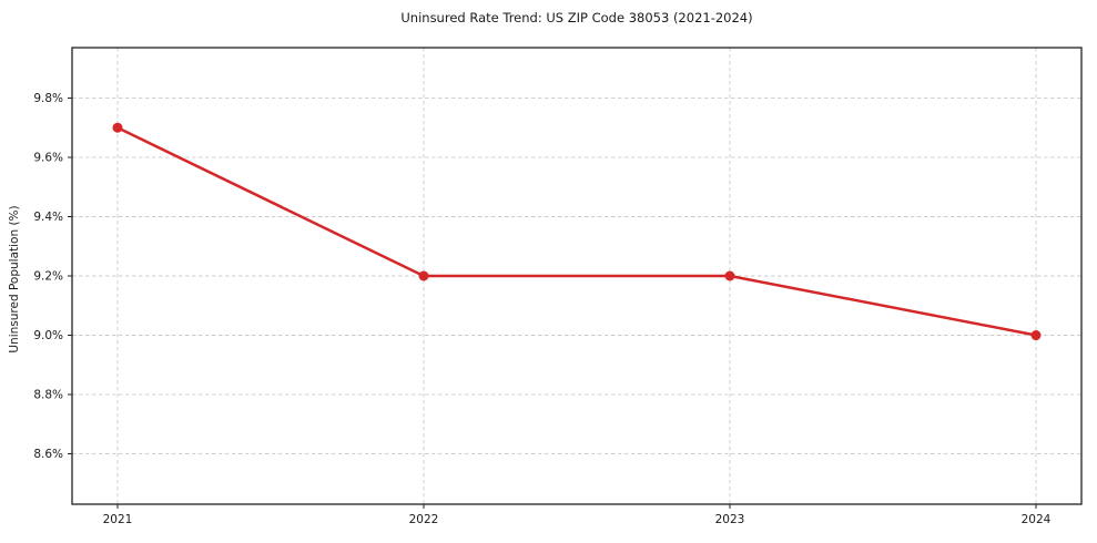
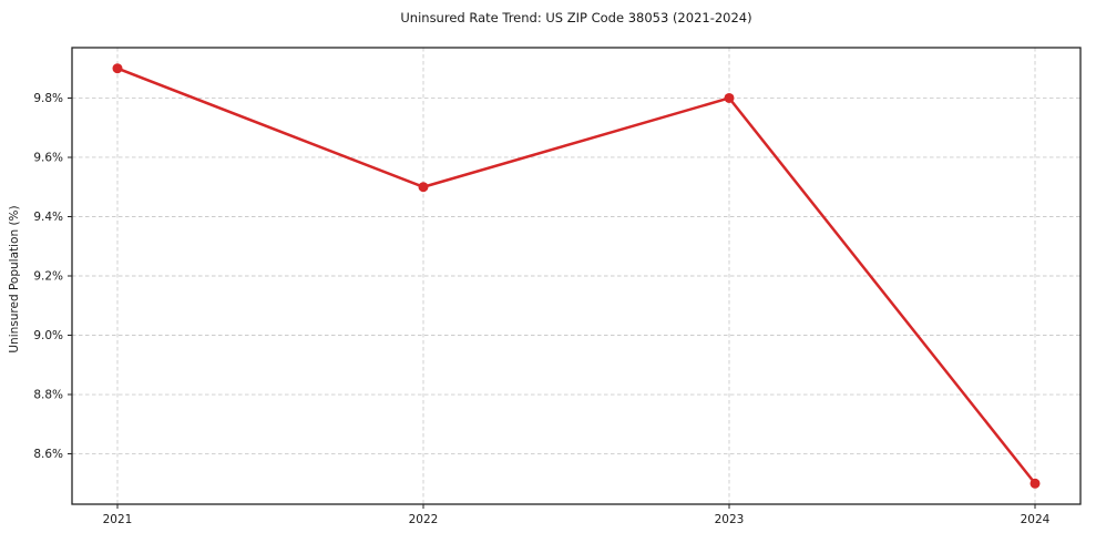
2021: 9.7% -> 9.9%
2022: 9.2% -> 9.5%
2023: 9.2% -> 9.8%
2024: 9.0% -> 8.5%
